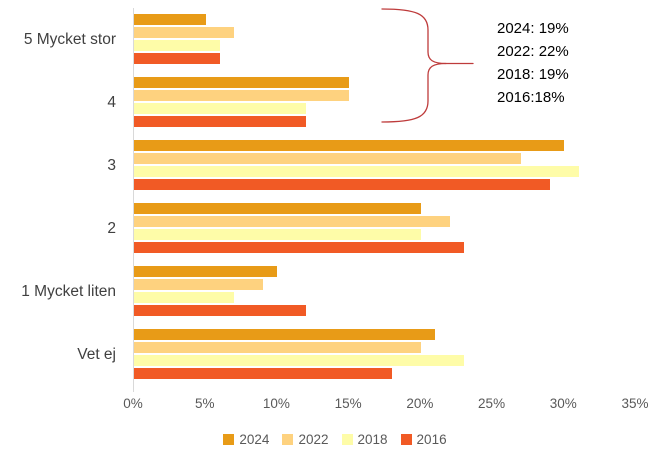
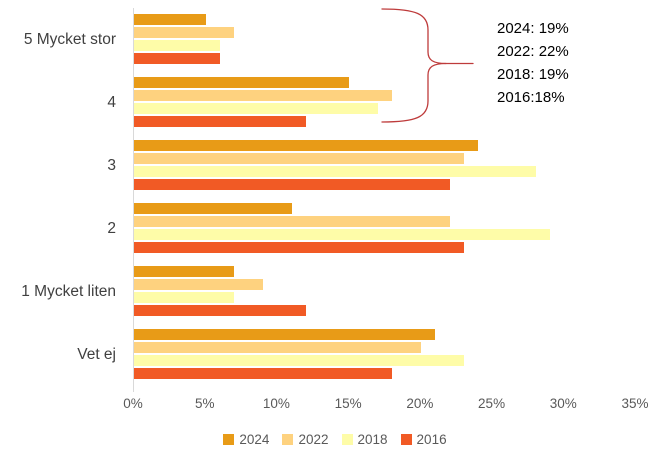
2022/4: 15% -> 18%
2018/4: 12% -> 17%
2024/3: 30% -> 24%
2022/3: 27% -> 23%
2018/3: 31% -> 28%
2016/3: 29% -> 22%
2024/2: 20% -> 11%
2018/2: 20% -> 29%
2024/1 Mycket liten: 10% -> 7%
